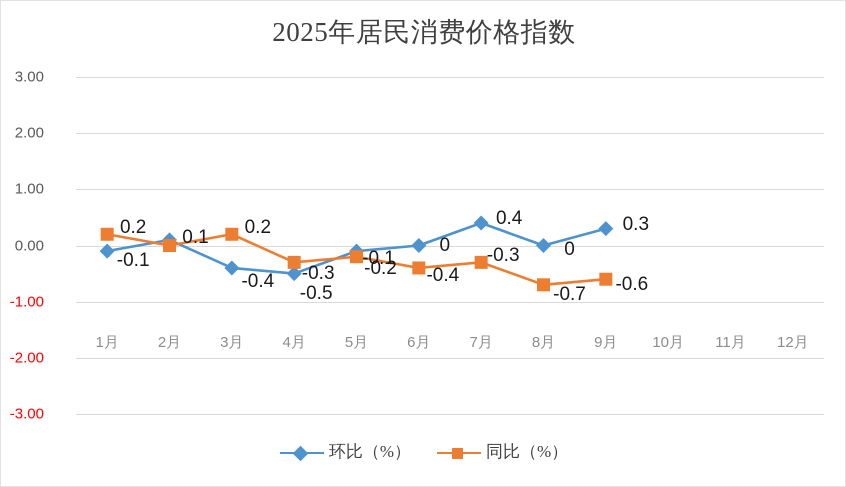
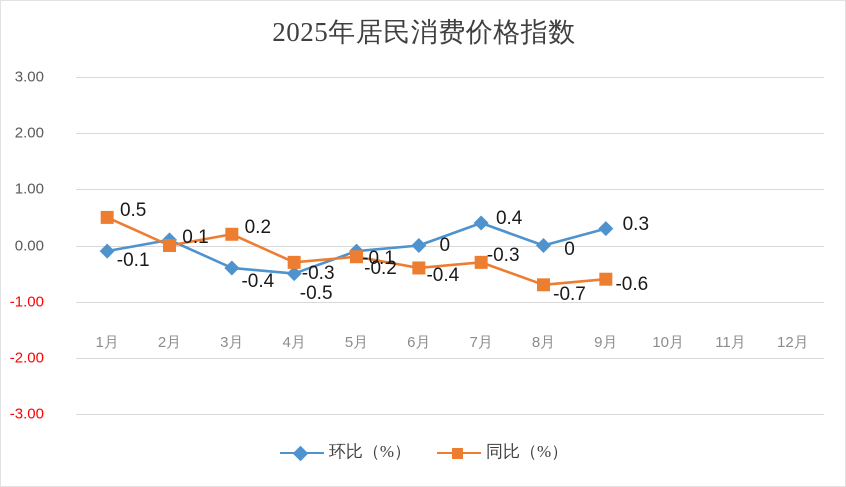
同比（%）/1月: 0.2 -> 0.5
